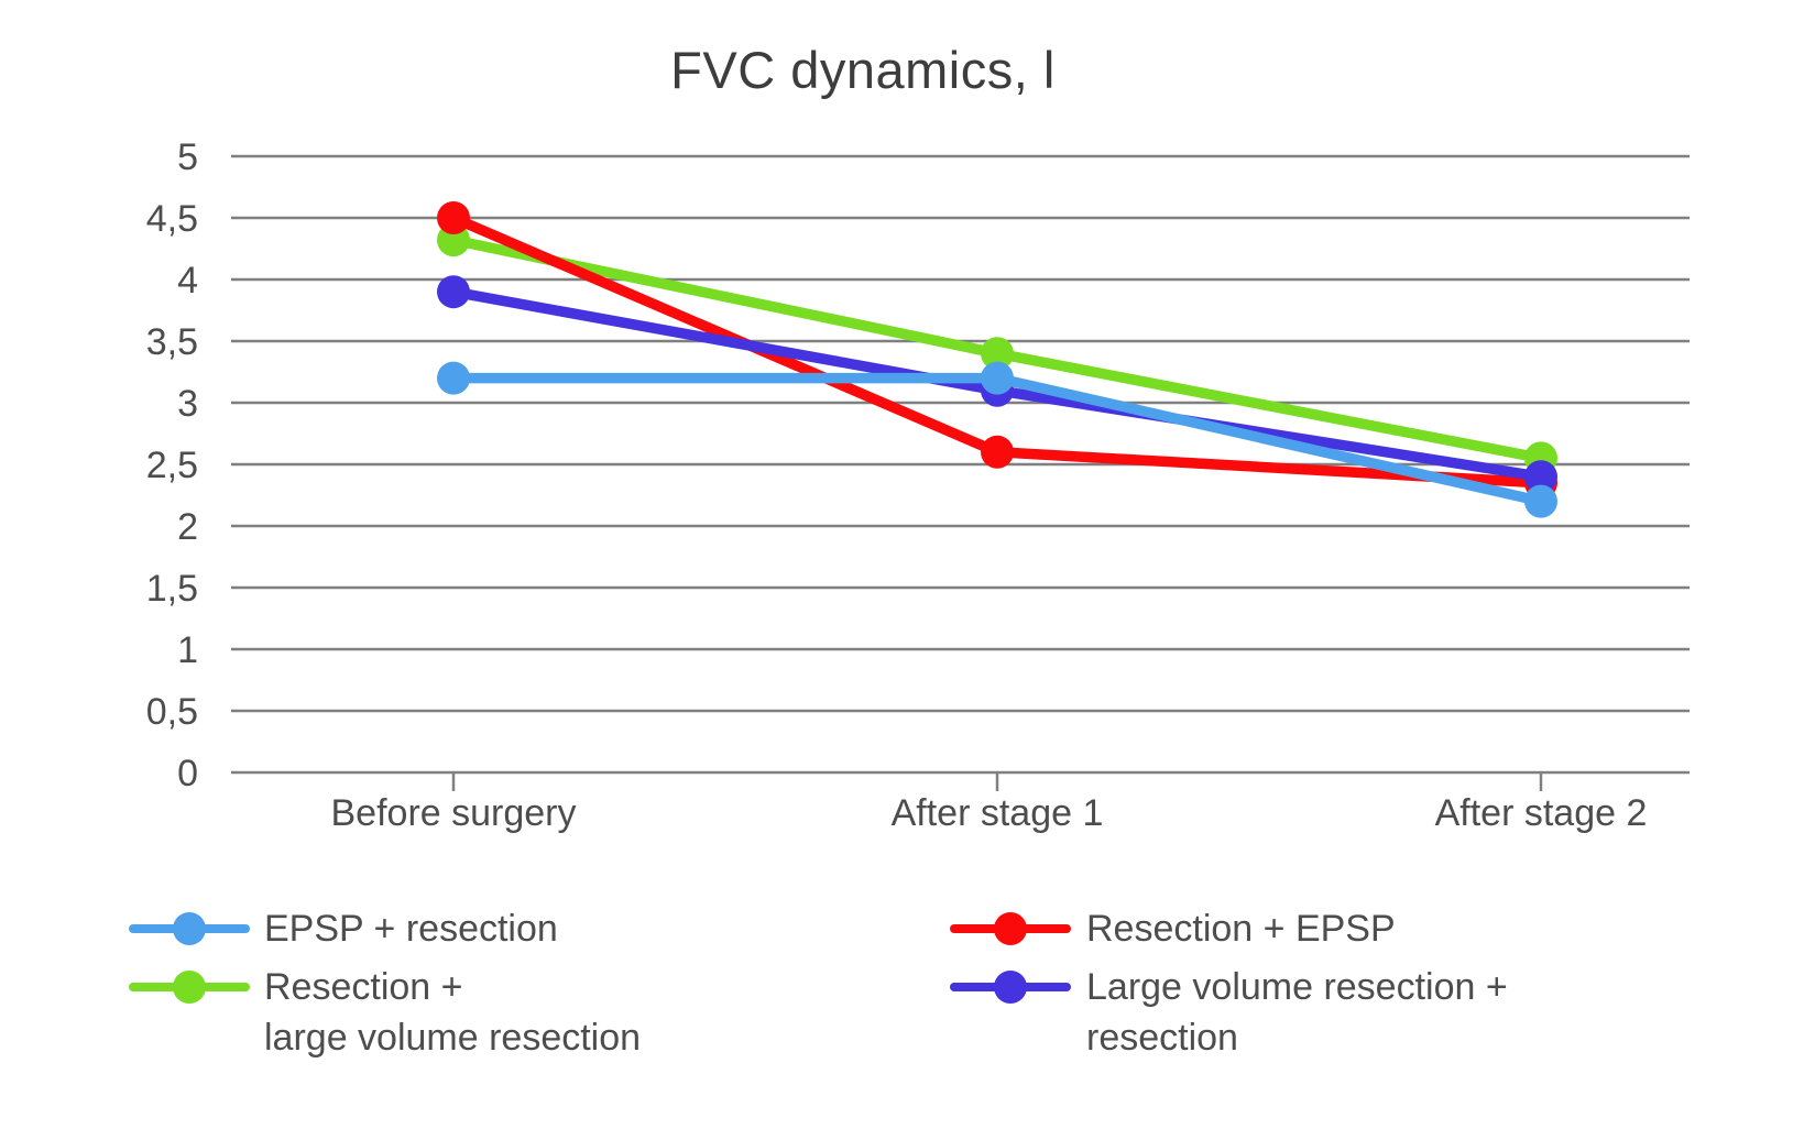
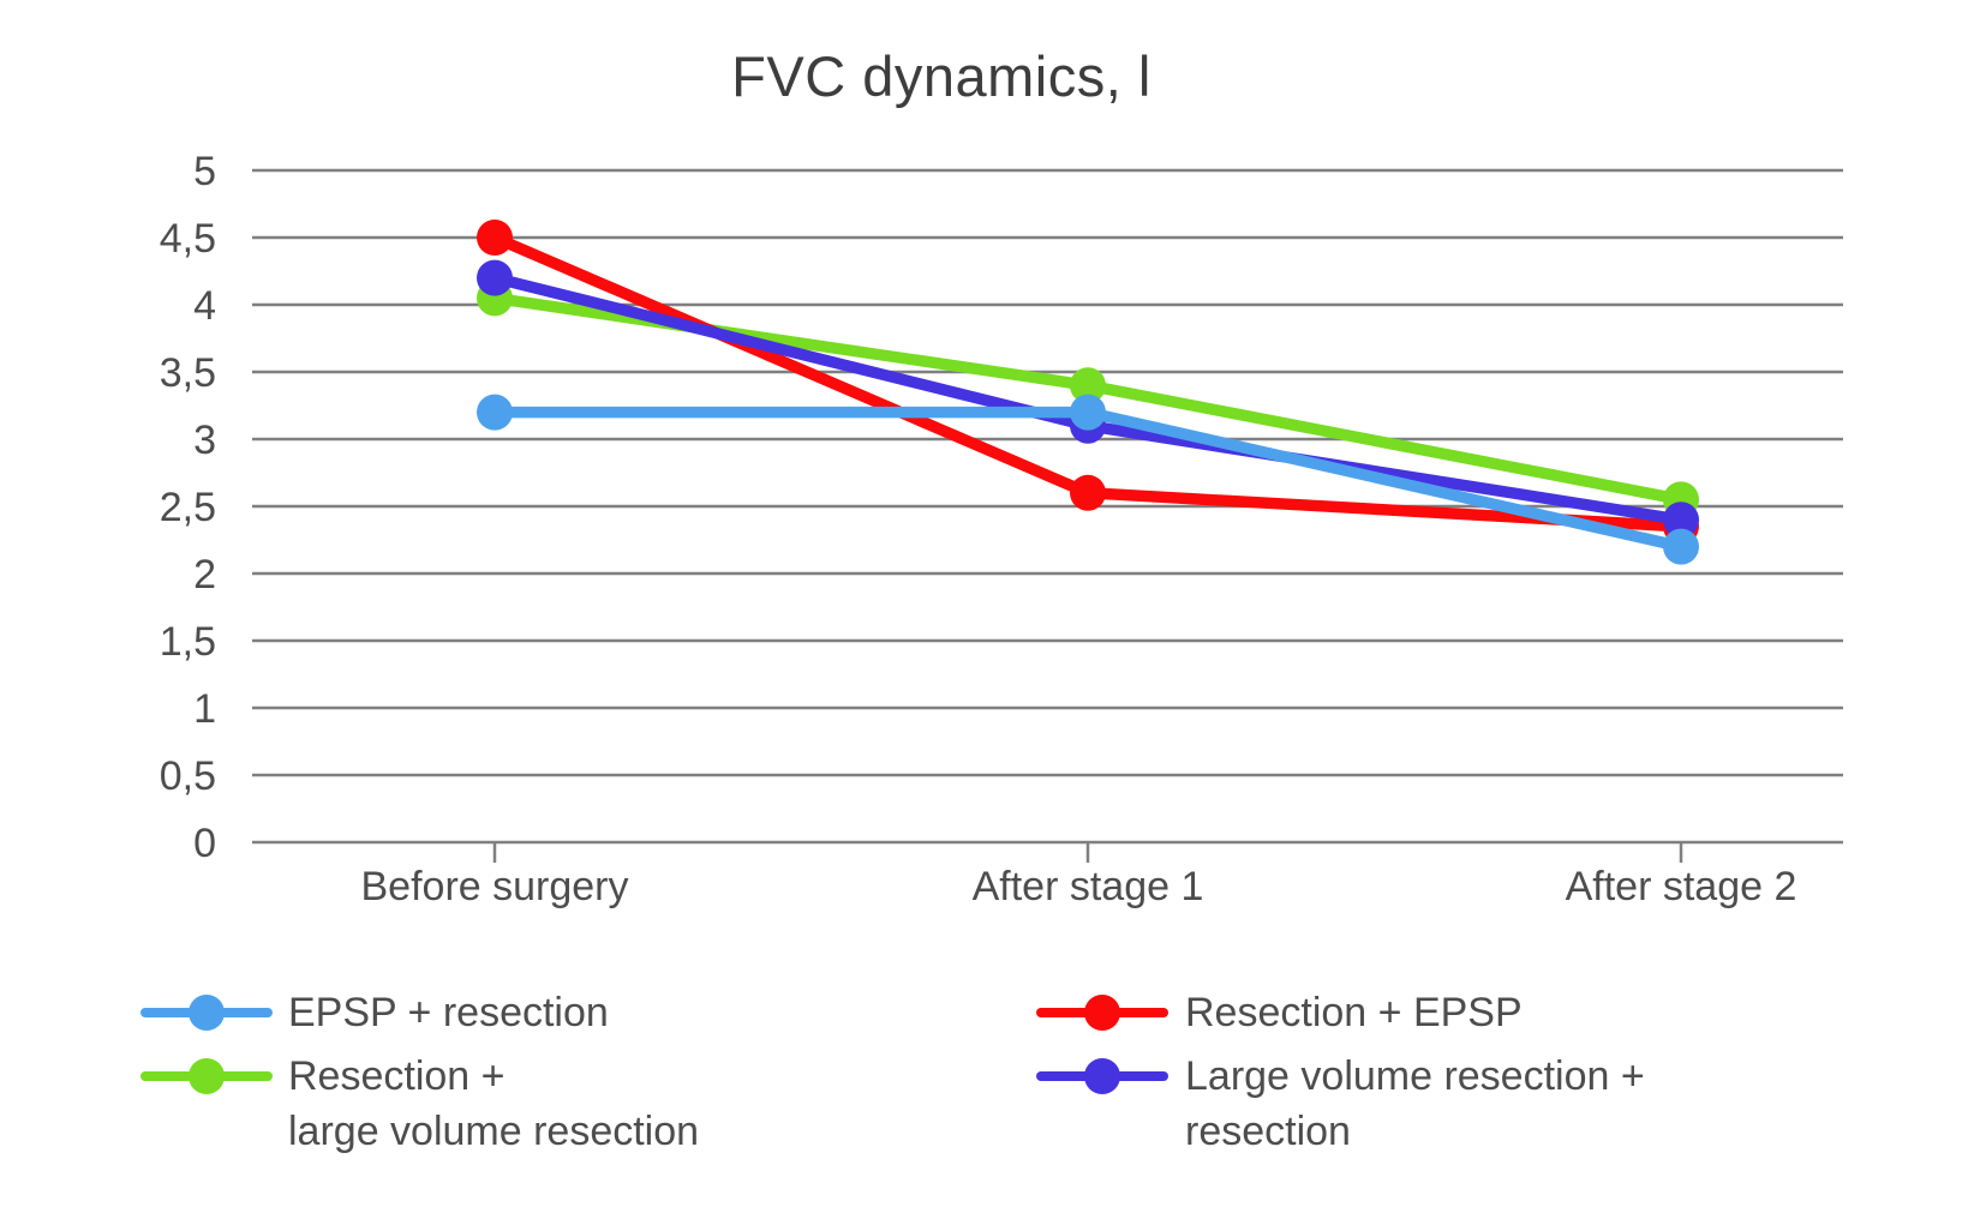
Resection + large volume resection/Before surgery: 4.32 -> 4.05
Large volume resection + resection/Before surgery: 3.9 -> 4.2
